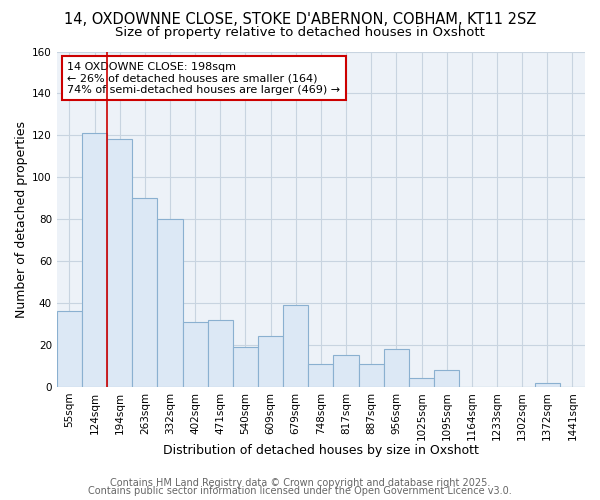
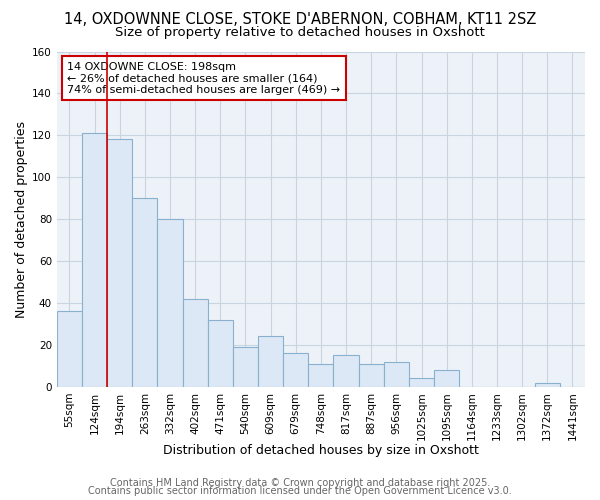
402sqm: 31 -> 42
679sqm: 39 -> 16
956sqm: 18 -> 12
